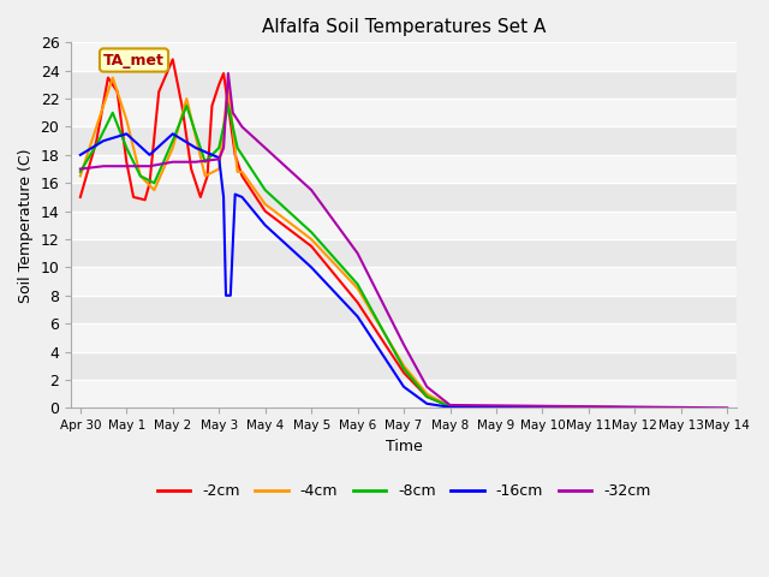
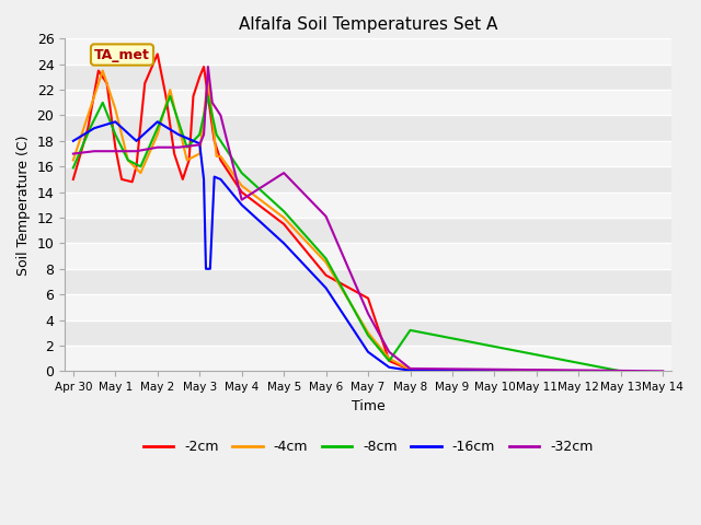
-8cm/Apr 30: 16.8 -> 15.9
-32cm/May 4: 18.5 -> 13.4
-32cm/May 6: 11.0 -> 12.1
-2cm/May 7: 2.5 -> 5.7
-8cm/May 8: 0.1 -> 3.2
